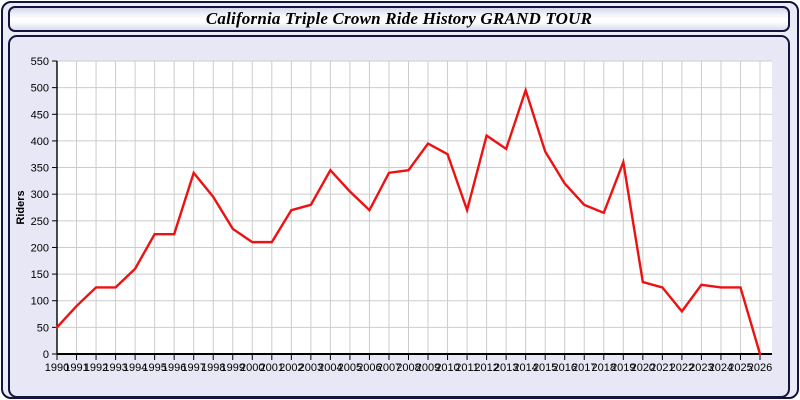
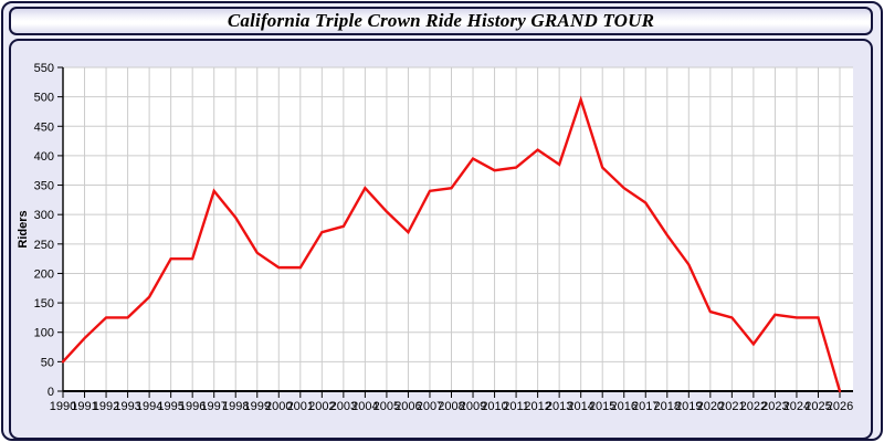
2011: 270 -> 380
2016: 320 -> 340
2017: 280 -> 320
2019: 360 -> 220
